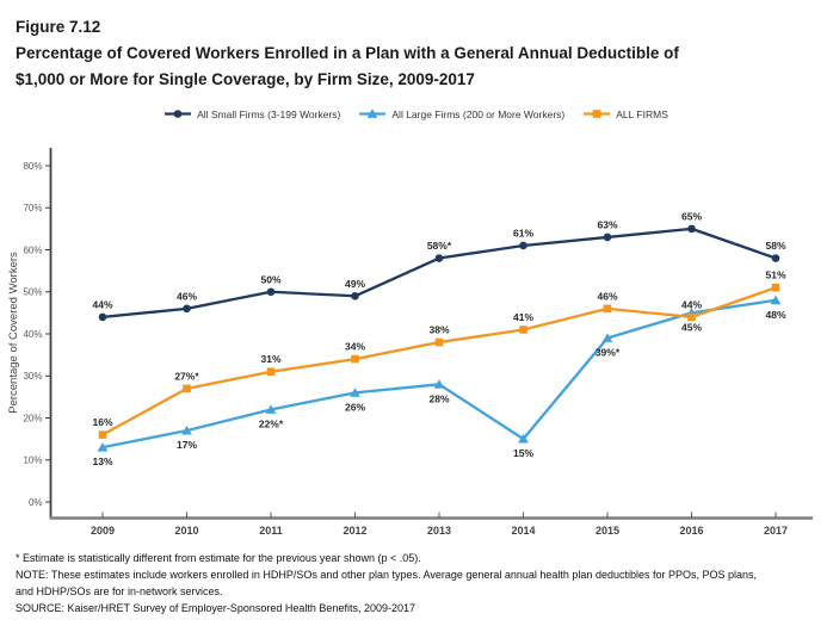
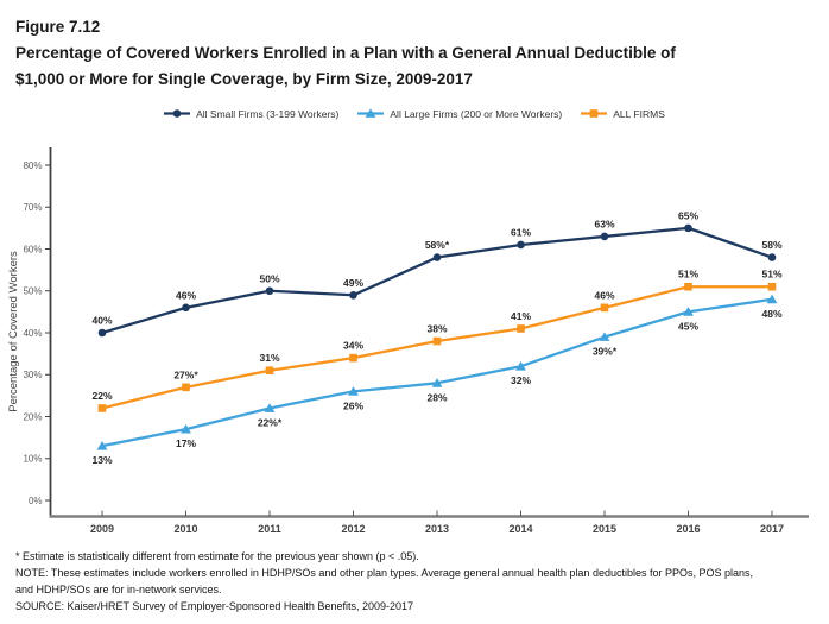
All Small Firms (3-199 Workers)/2009: 44% -> 40%
ALL FIRMS/2009: 16% -> 22%
All Large Firms (200 or More Workers)/2014: 15% -> 32%
ALL FIRMS/2016: 44% -> 51%
